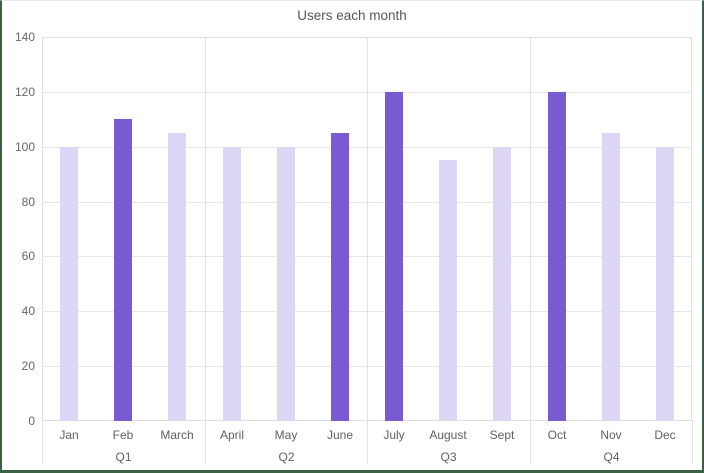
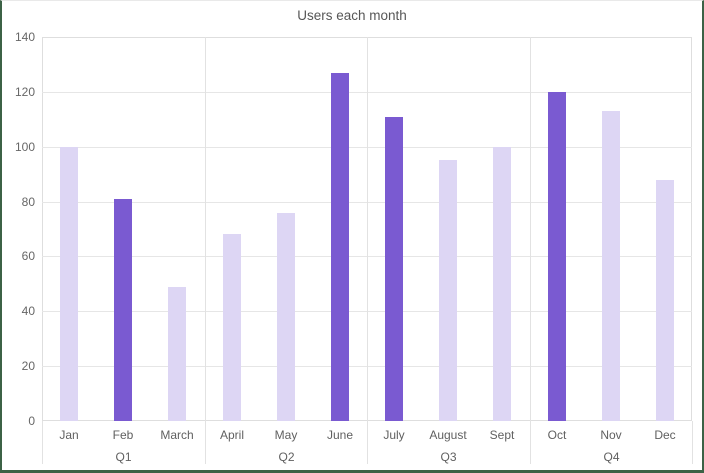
Feb: 110 -> 81
March: 105 -> 49
April: 100 -> 68
May: 100 -> 76
June: 105 -> 127
July: 120 -> 111
Nov: 105 -> 113
Dec: 100 -> 88
